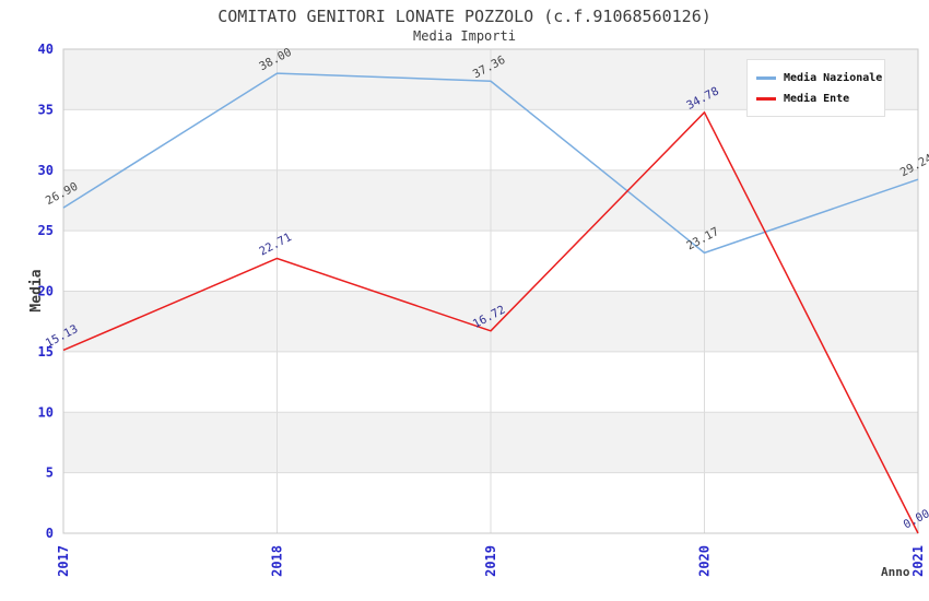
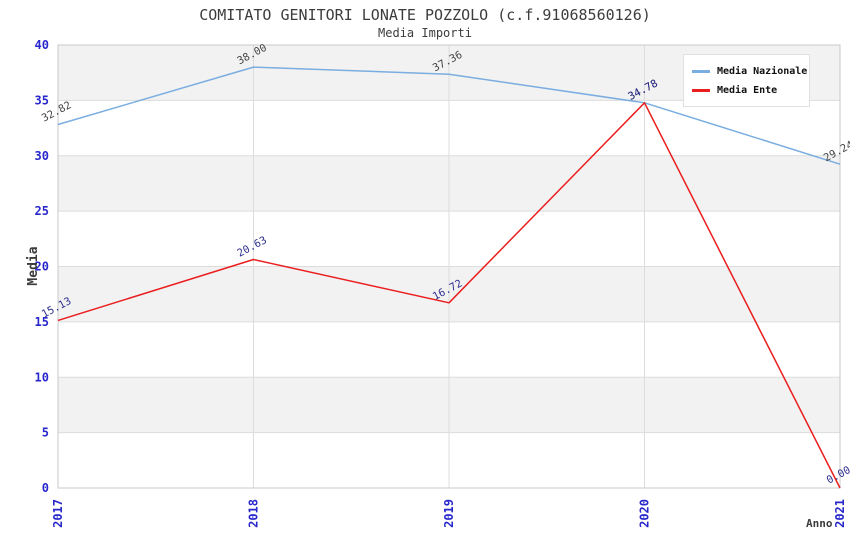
Media Nazionale/2017: 26.90 -> 32.82
Media Ente/2018: 22.71 -> 20.63
Media Nazionale/2020: 23.17 -> 34.78
